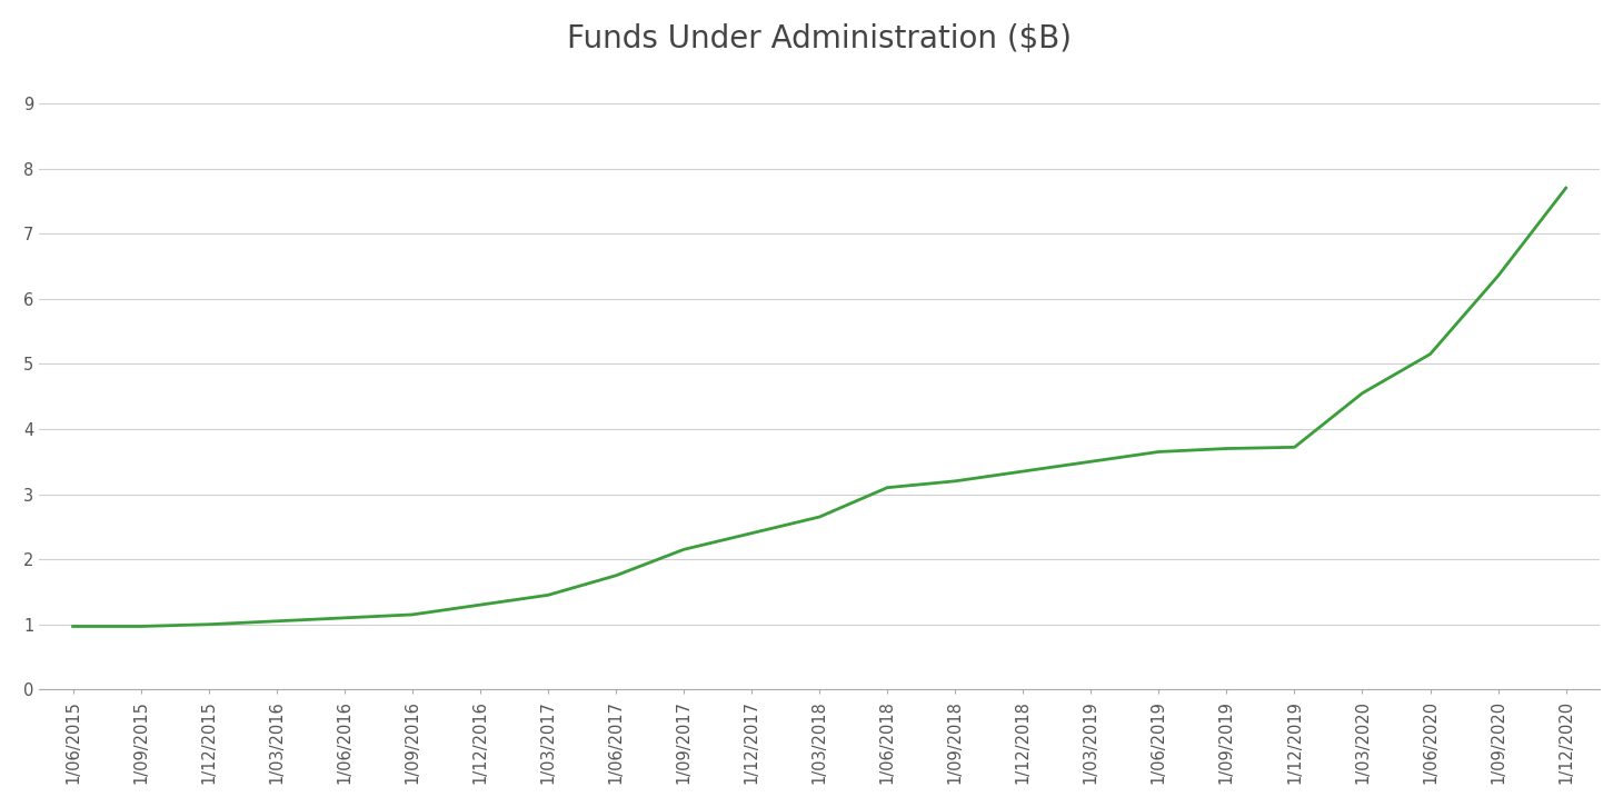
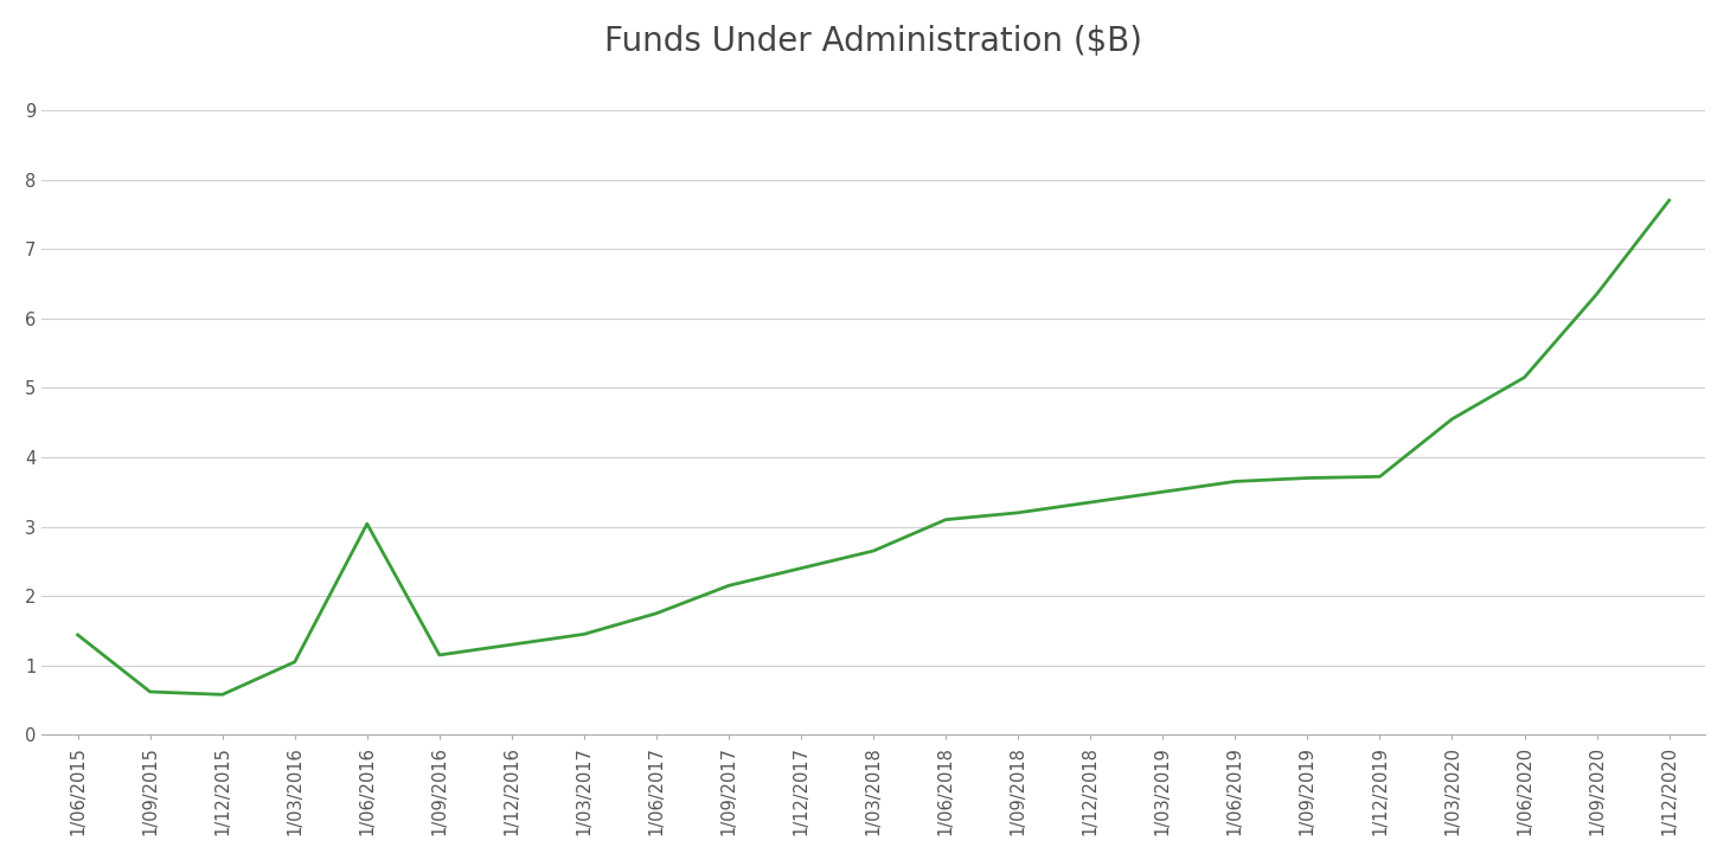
1/06/2015: 0.97 -> 1.44
1/09/2015: 0.97 -> 0.62
1/12/2015: 1.00 -> 0.58
1/06/2016: 1.10 -> 3.04
